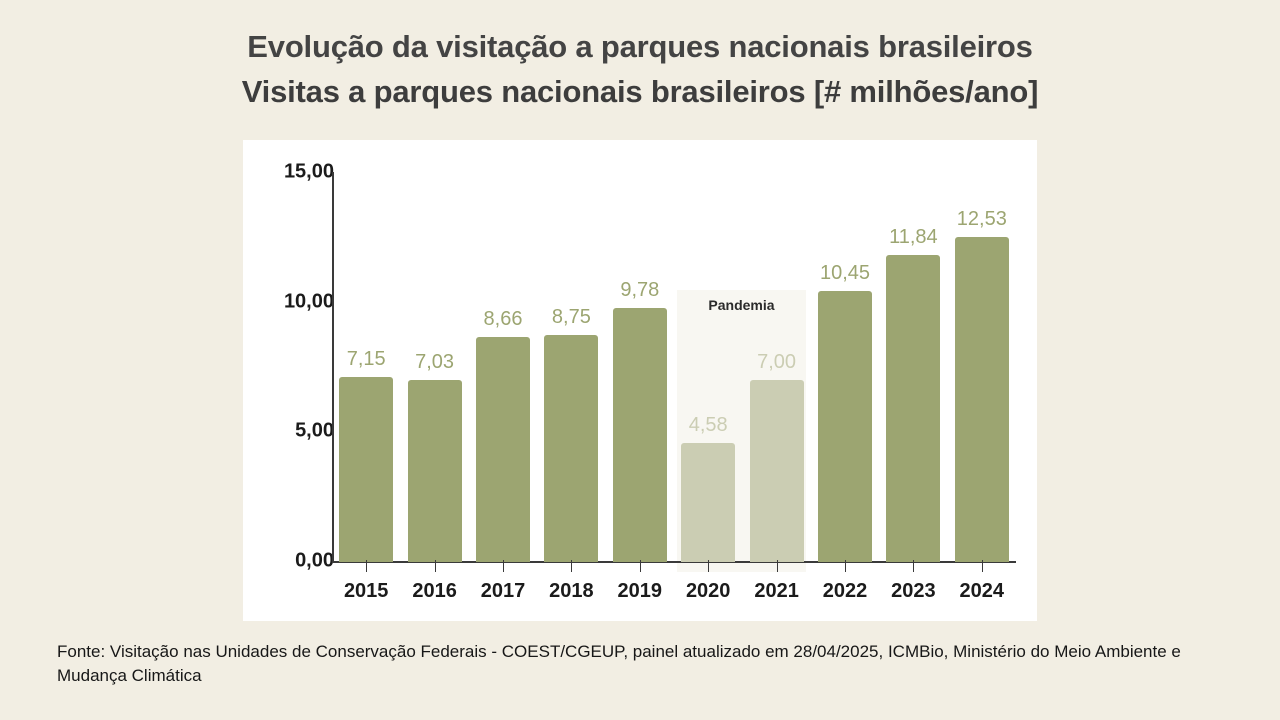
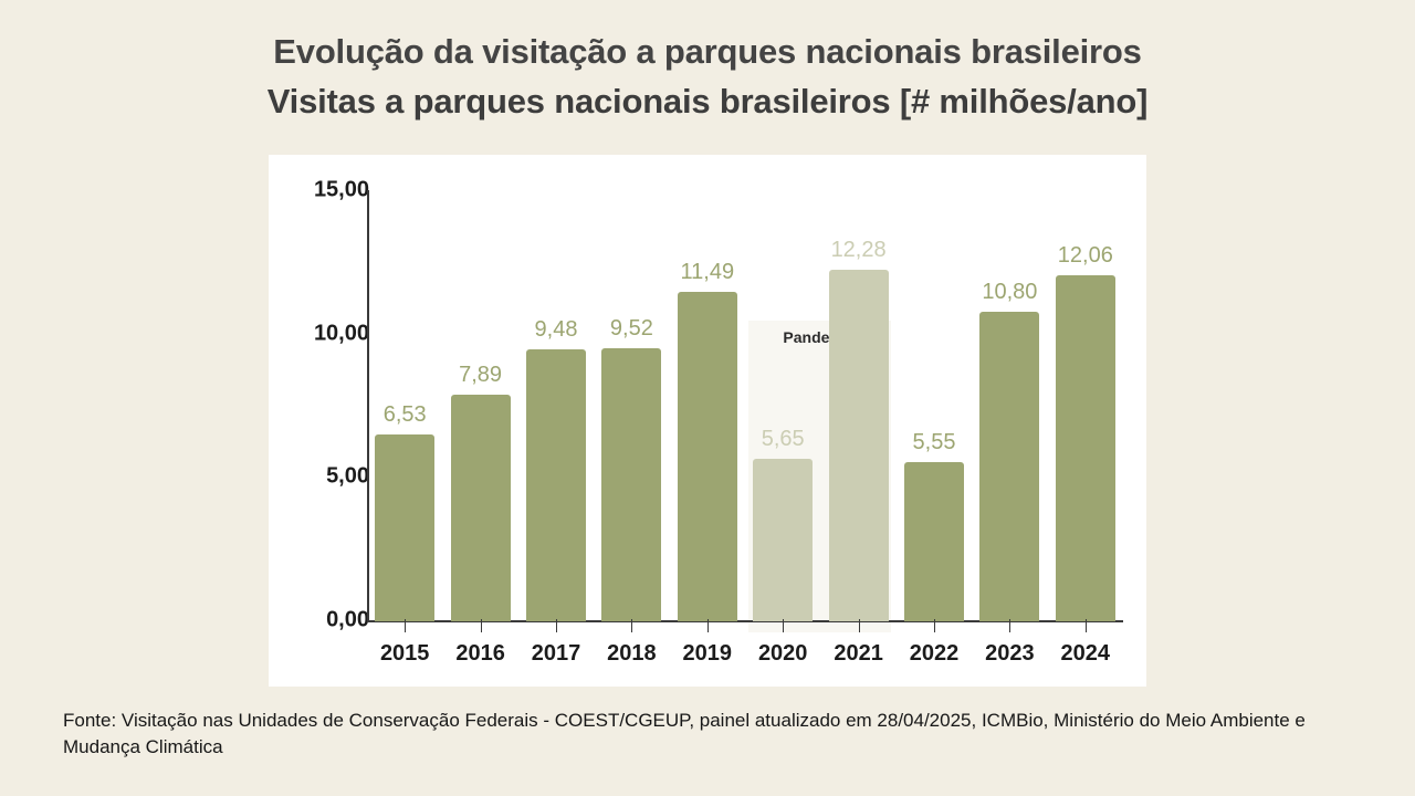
2015: 7,15 -> 6,53
2016: 7,03 -> 7,89
2017: 8,66 -> 9,48
2018: 8,75 -> 9,52
2019: 9,78 -> 11,49
2020: 4,58 -> 5,65
2021: 7,00 -> 12,28
2022: 10,45 -> 5,55
2023: 11,84 -> 10,80
2024: 12,53 -> 12,06
